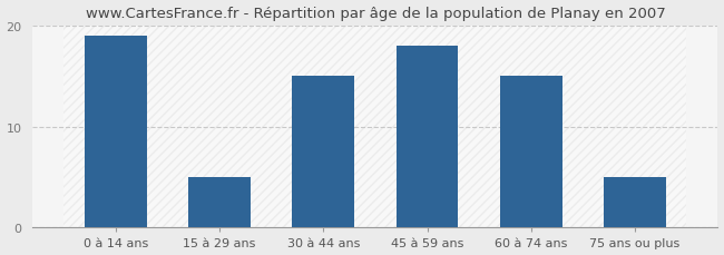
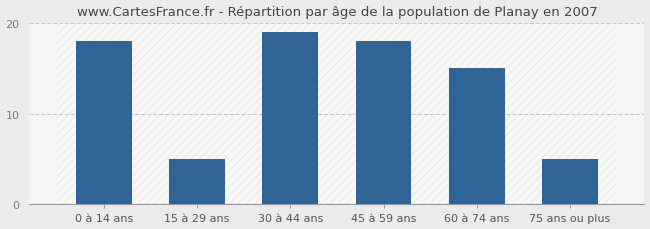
0 à 14 ans: 19 -> 18
30 à 44 ans: 15 -> 19
